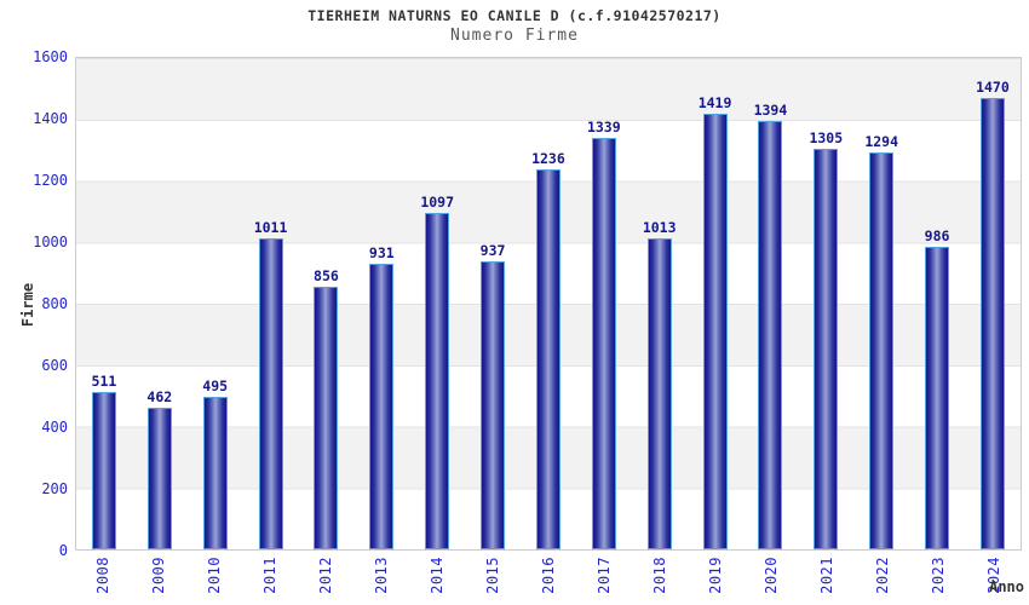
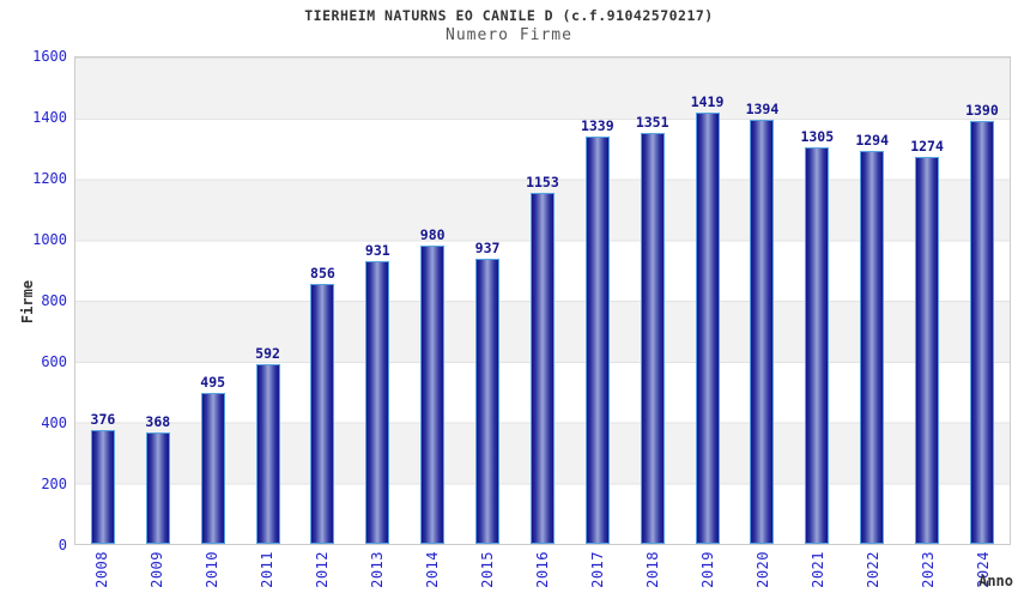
2008: 511 -> 376
2009: 462 -> 368
2011: 1011 -> 592
2014: 1097 -> 980
2016: 1236 -> 1153
2018: 1013 -> 1351
2023: 986 -> 1274
2024: 1470 -> 1390
